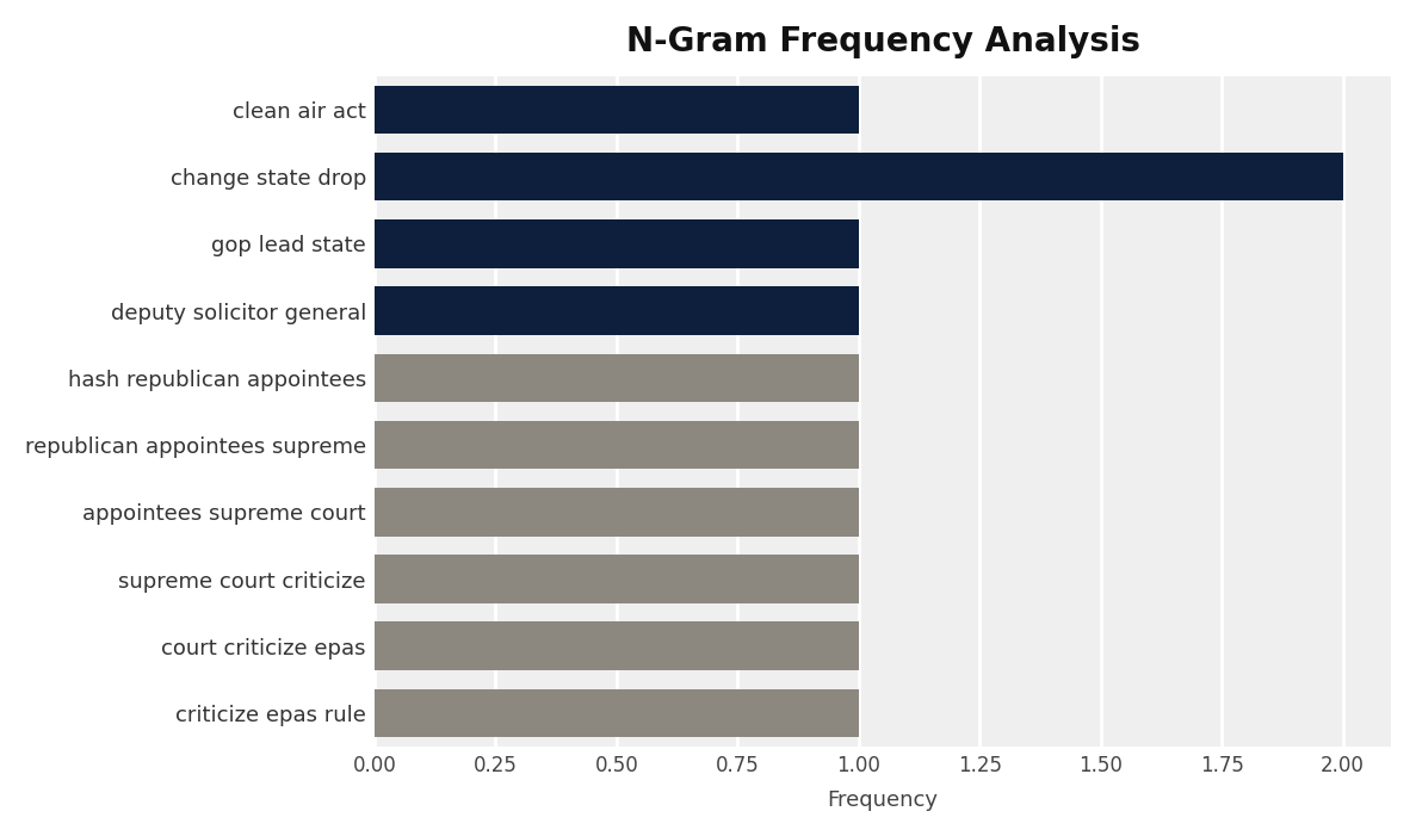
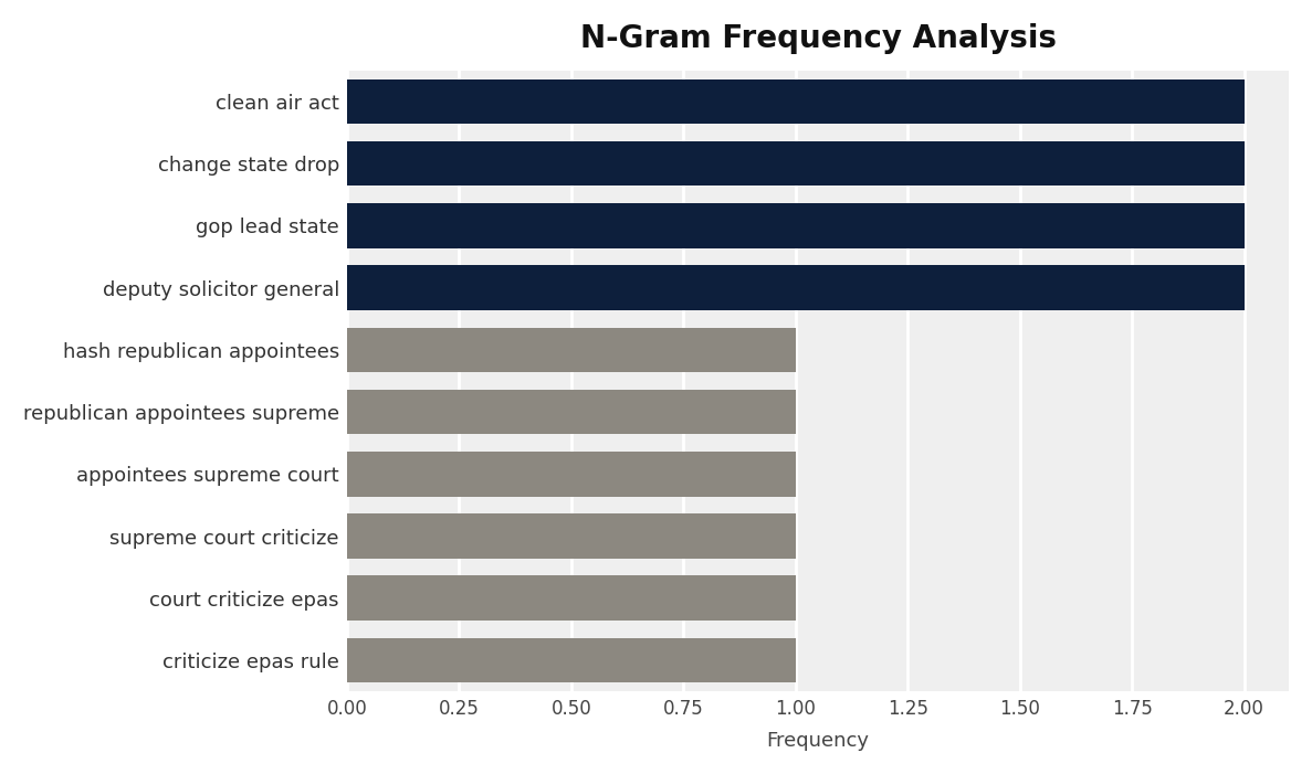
clean air act: 1 -> 2
gop lead state: 1 -> 2
deputy solicitor general: 1 -> 2
